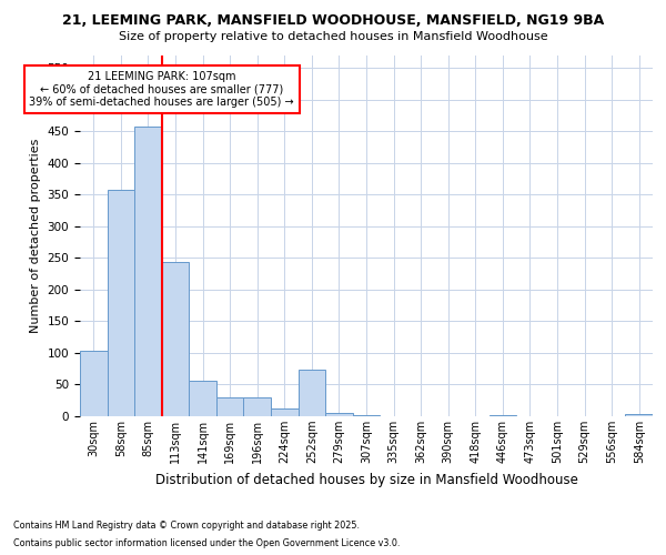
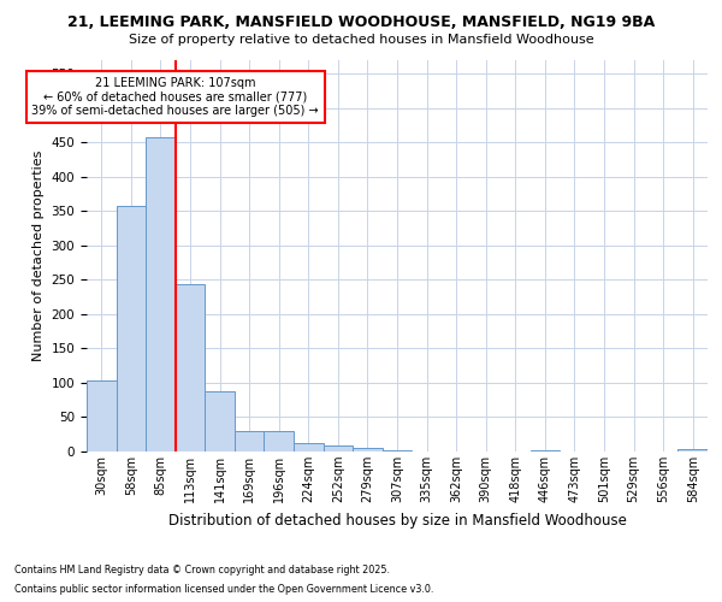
141sqm: 56 -> 88
252sqm: 74 -> 8
